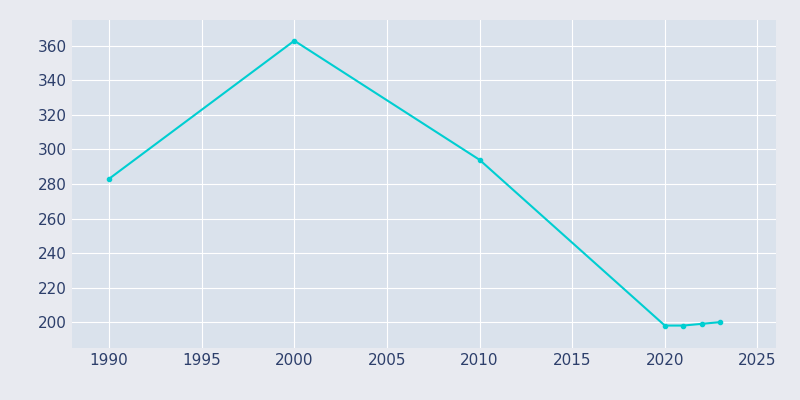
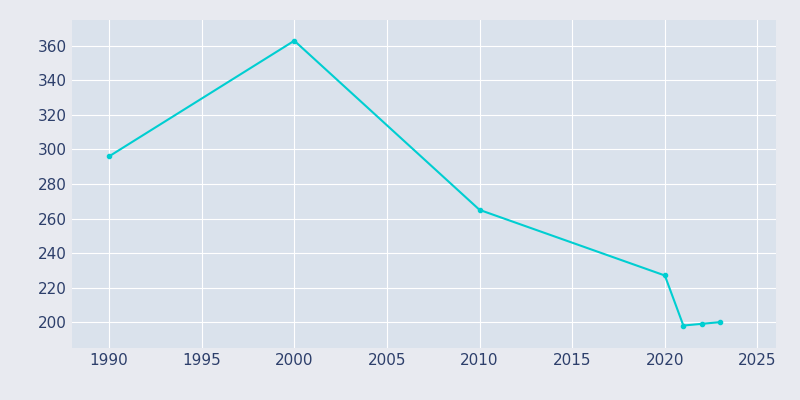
1990: 283 -> 296
2010: 294 -> 265
2020: 198 -> 227
